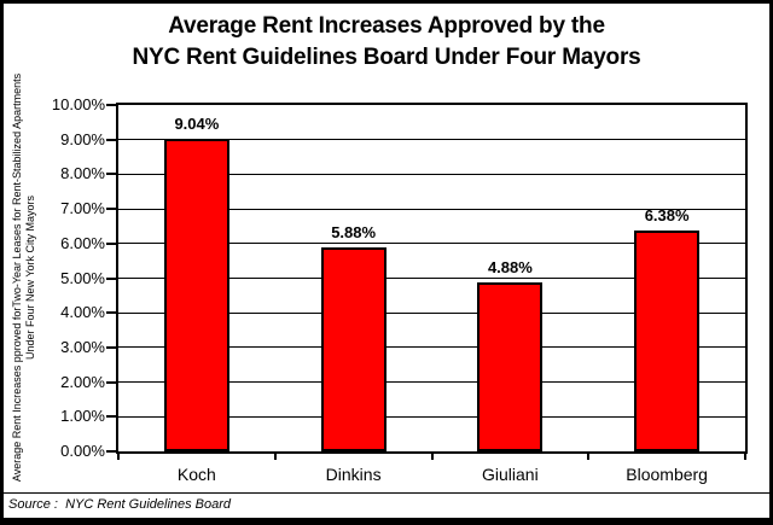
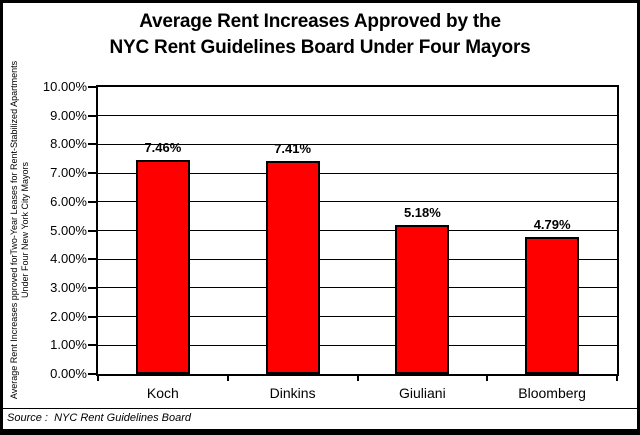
Koch: 9.04% -> 7.46%
Dinkins: 5.88% -> 7.41%
Giuliani: 4.88% -> 5.18%
Bloomberg: 6.38% -> 4.79%
